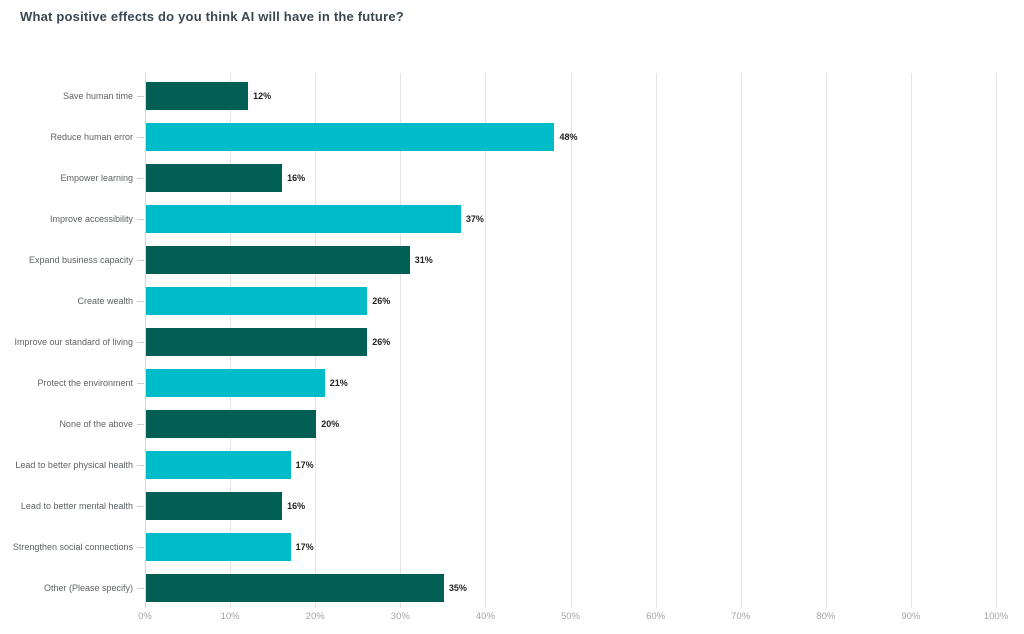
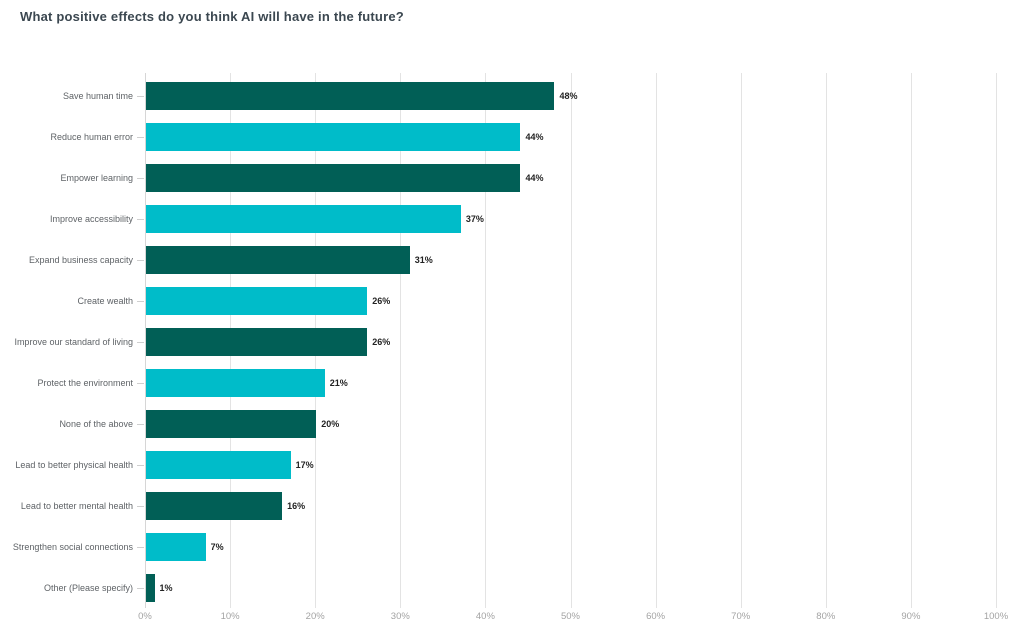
Save human time: 12% -> 48%
Reduce human error: 48% -> 44%
Empower learning: 16% -> 44%
Strengthen social connections: 17% -> 7%
Other (Please specify): 35% -> 1%
